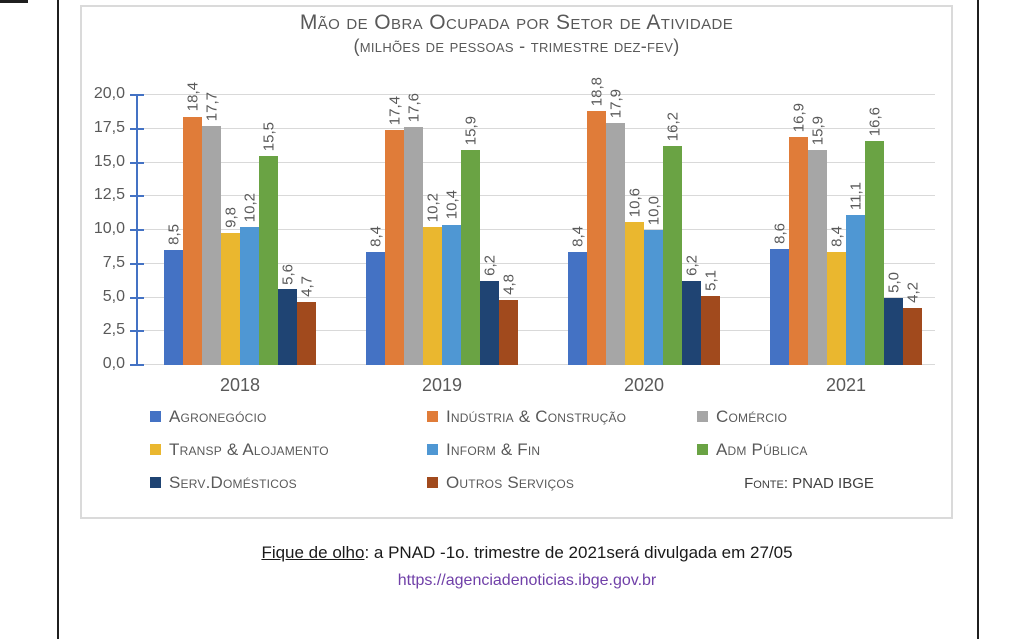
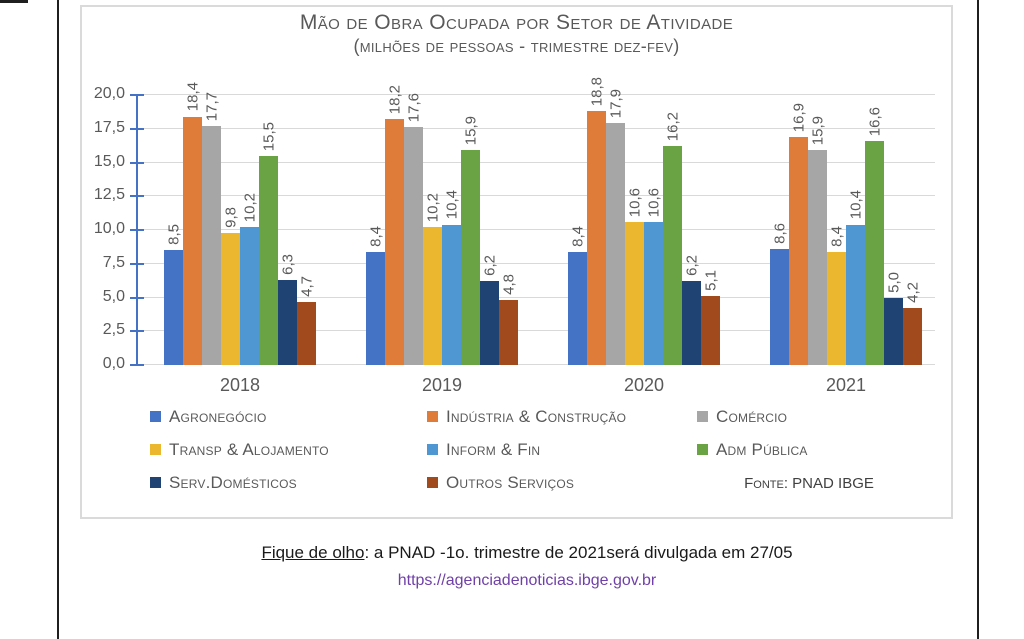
Serv.Domésticos/2018: 5,6 -> 6,3
Indústria & Construção/2019: 17,4 -> 18,2
Inform & Fin/2020: 10,0 -> 10,6
Inform & Fin/2021: 11,1 -> 10,4
